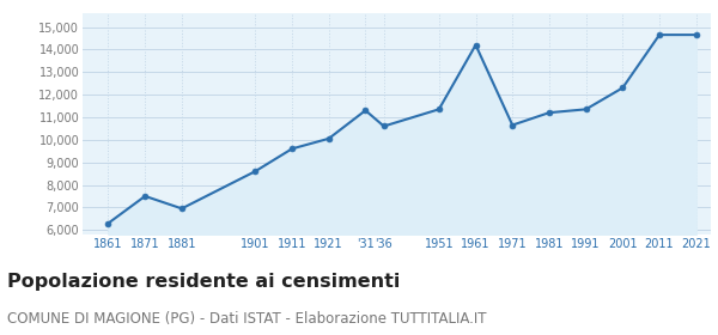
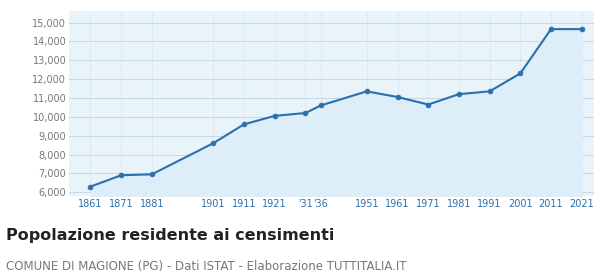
1871: 7,500 -> 6,900
'31: 11,300 -> 10,200
1961: 14,200 -> 11,000
